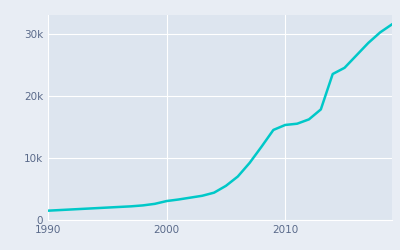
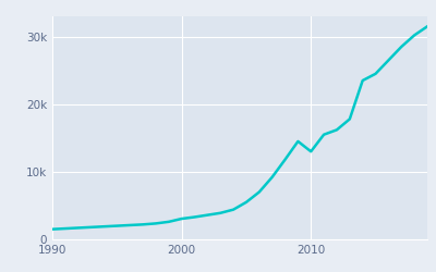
2010: 15.3k -> 13.0k
